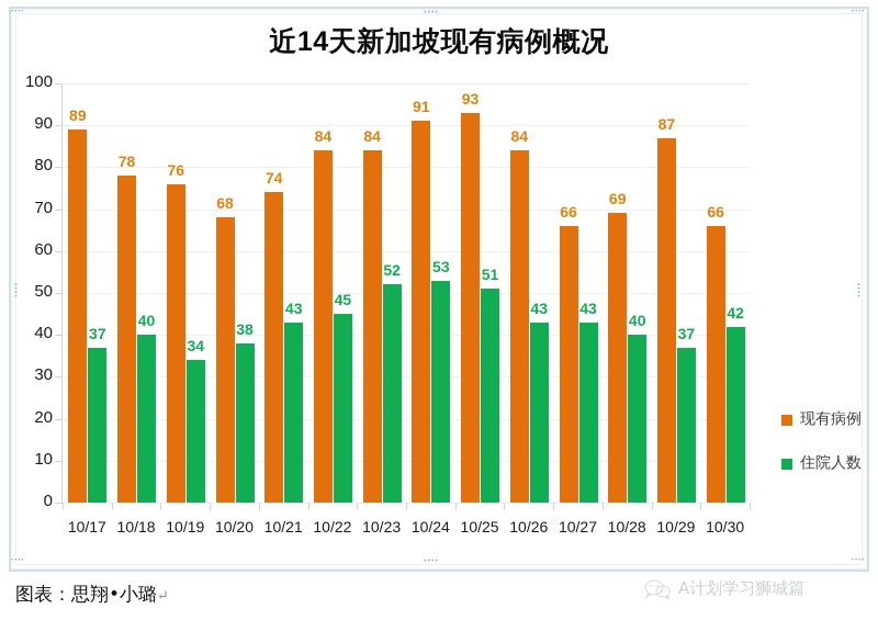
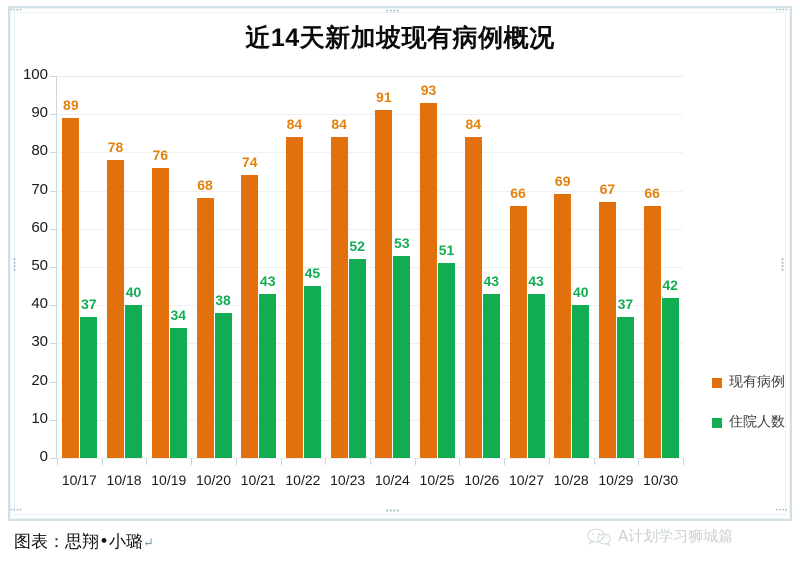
现有病例/10/29: 87 -> 67
